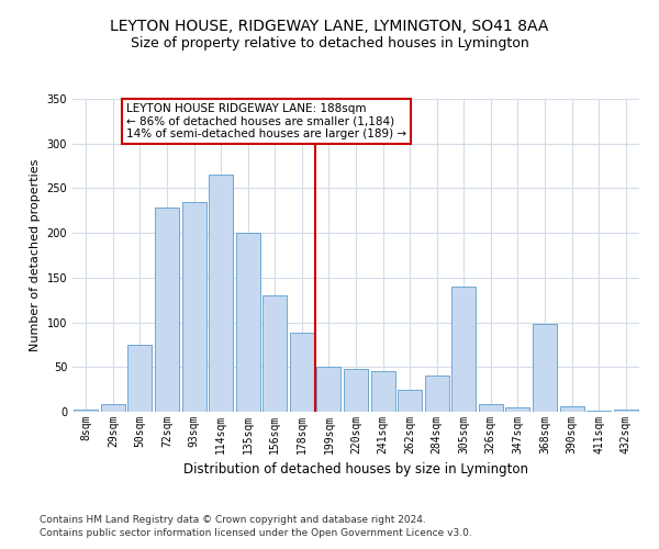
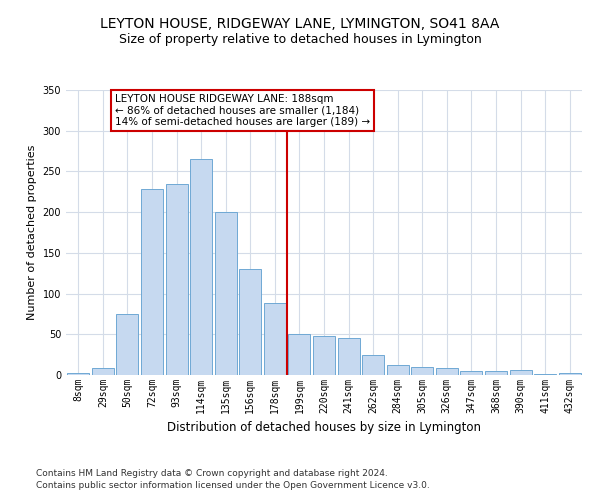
284sqm: 40 -> 12
305sqm: 140 -> 10
368sqm: 98 -> 5
